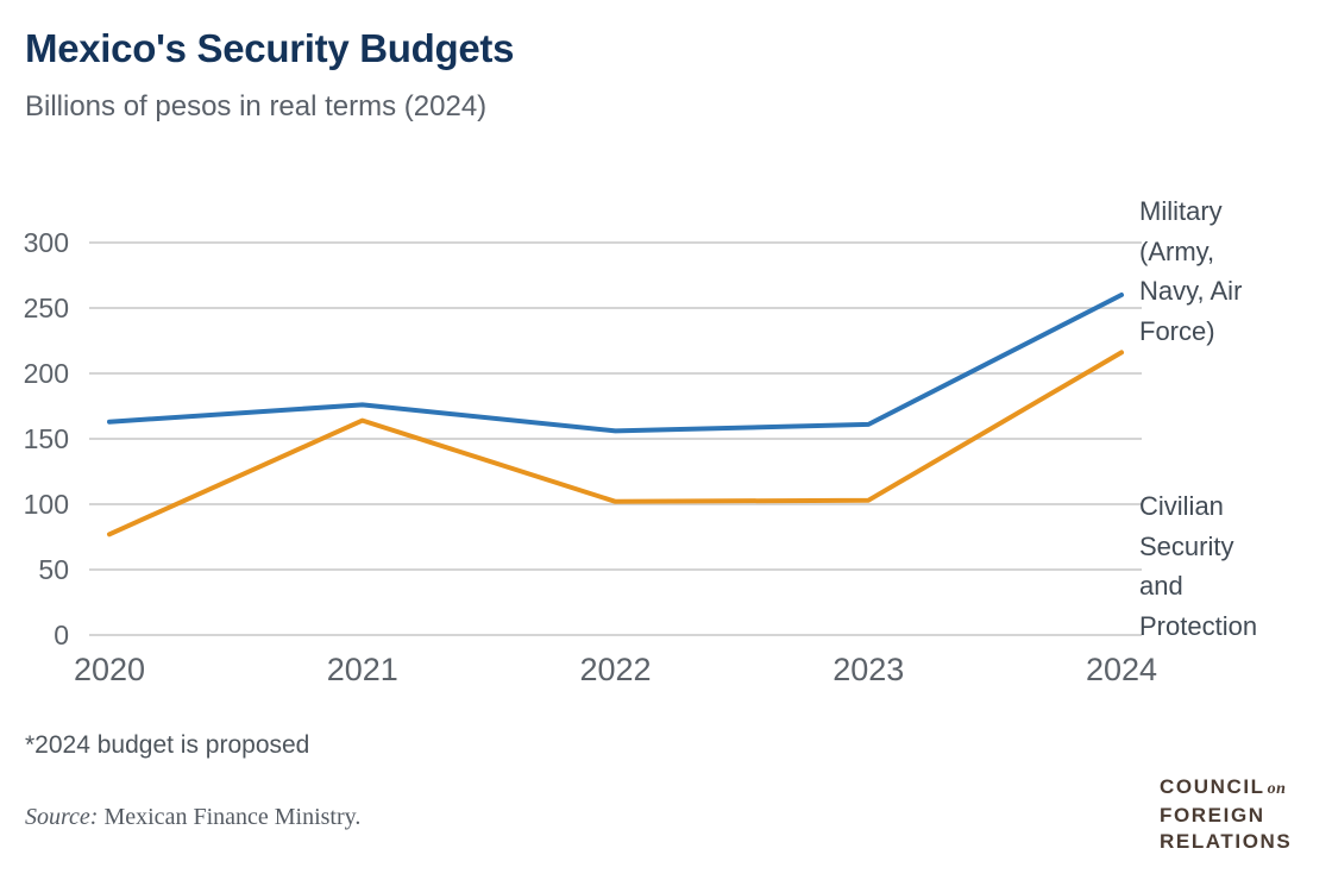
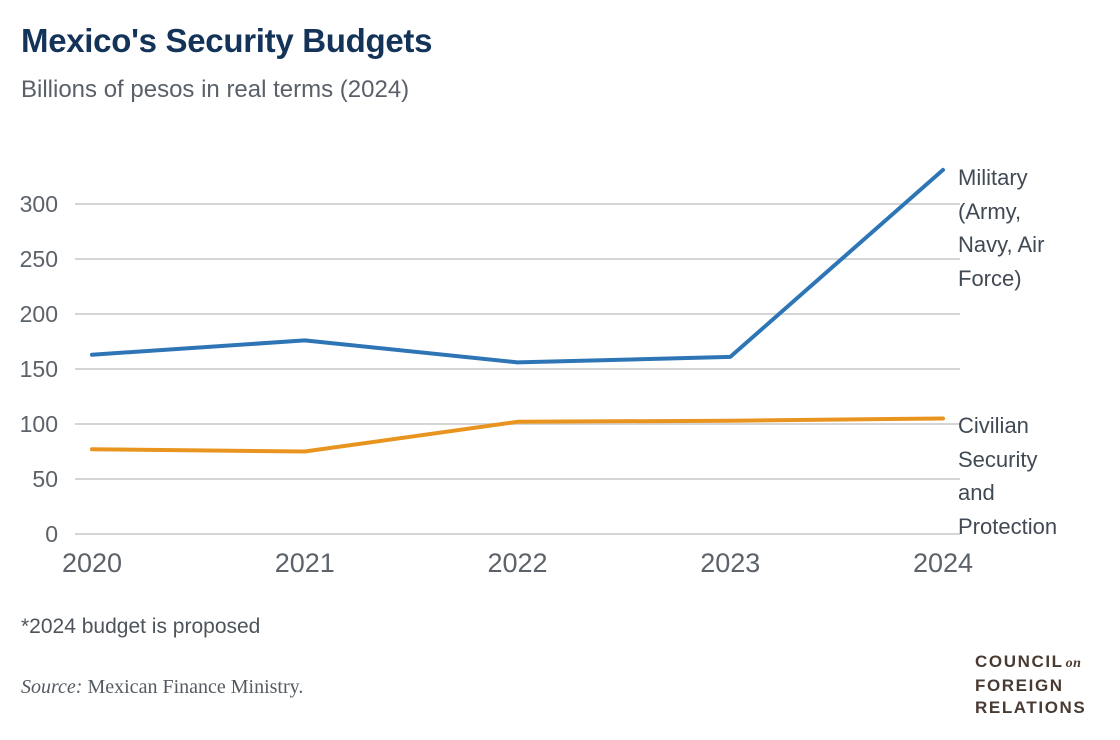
Civilian Security and Protection/2021: 164 -> 75
Military (Army, Navy, Air Force)/2024: 260 -> 331
Civilian Security and Protection/2024: 216 -> 105
